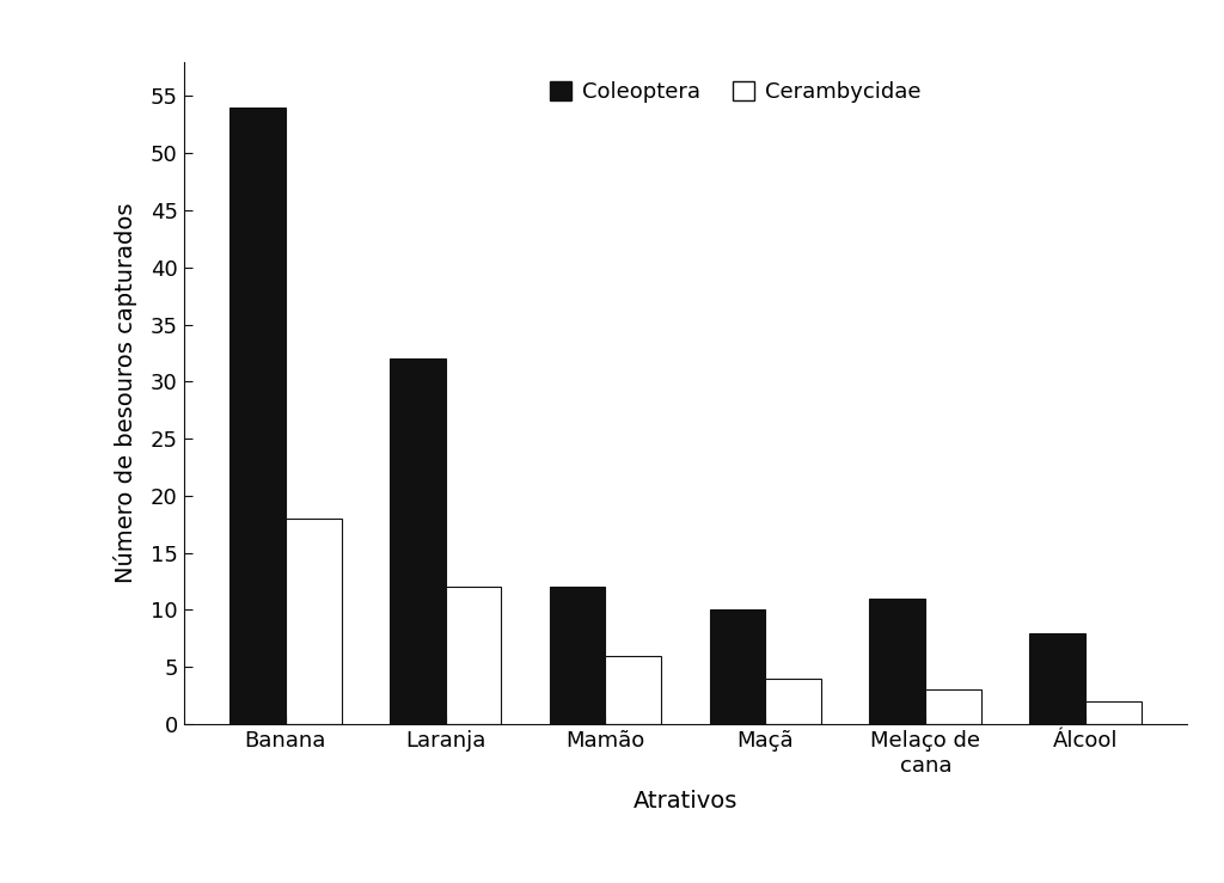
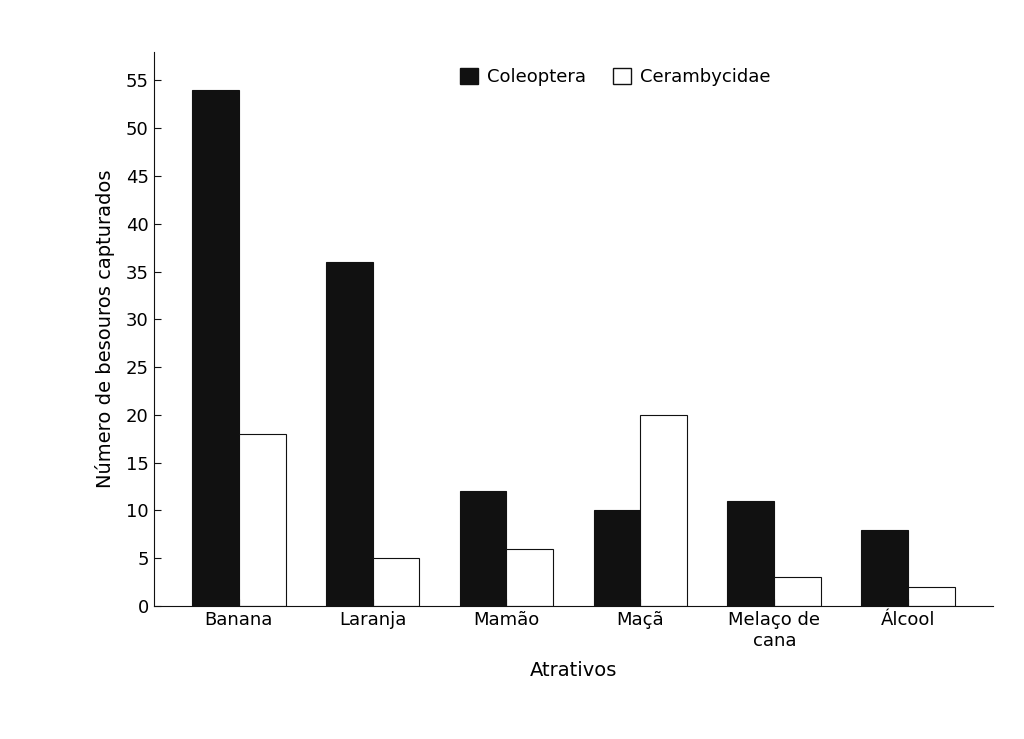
Coleoptera/Laranja: 32 -> 36
Cerambycidae/Laranja: 12 -> 5
Cerambycidae/Maçã: 4 -> 20
